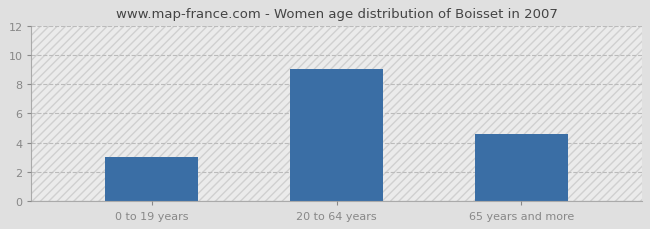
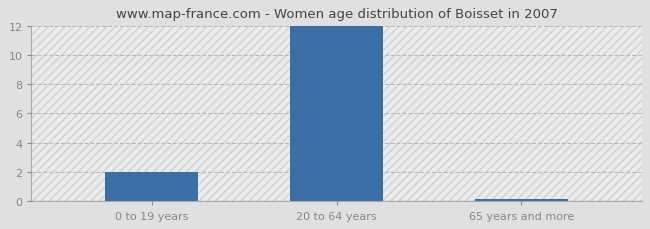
0 to 19 years: 3.0 -> 2.0
20 to 64 years: 9.0 -> 12.0
65 years and more: 4.6 -> 0.1
